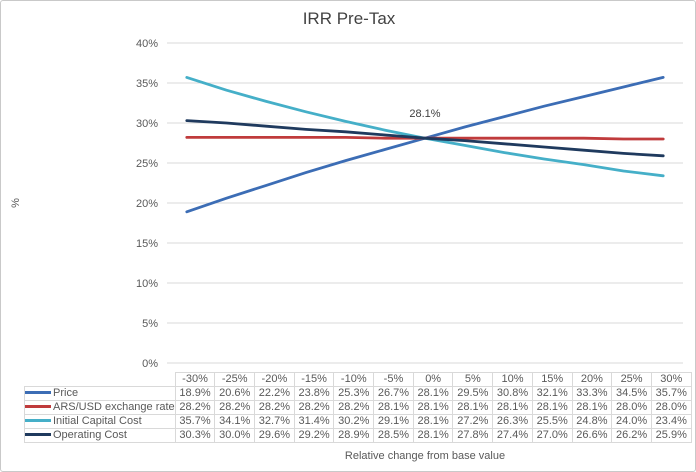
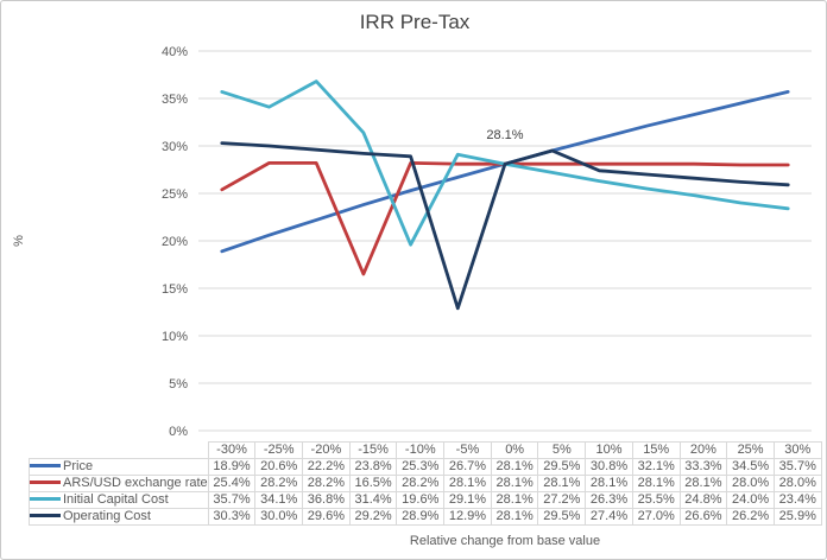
ARS/USD exchange rate/-30%: 28.2% -> 25.4%
Initial Capital Cost/-20%: 32.7% -> 36.8%
ARS/USD exchange rate/-15%: 28.2% -> 16.5%
Initial Capital Cost/-10%: 30.2% -> 19.6%
Operating Cost/-5%: 28.5% -> 12.9%
Operating Cost/5%: 27.8% -> 29.5%
